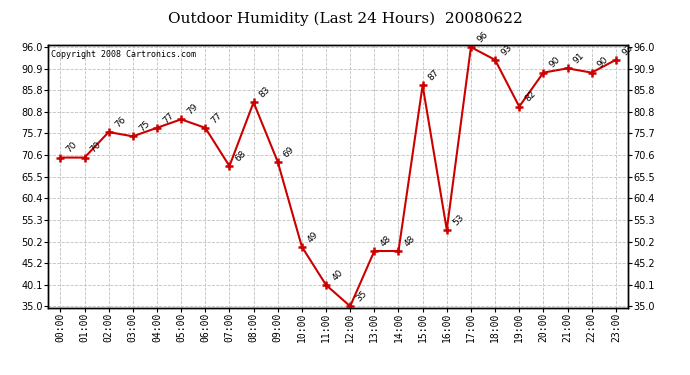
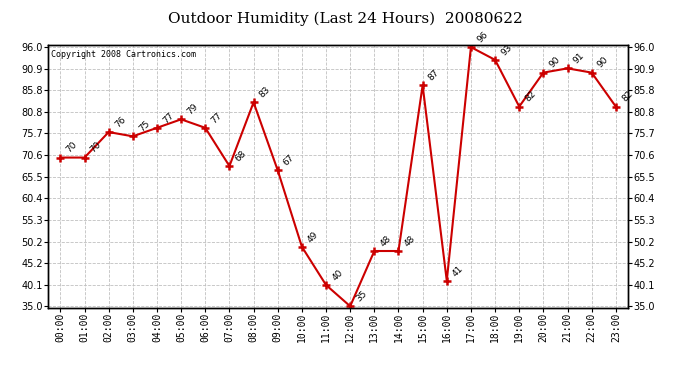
09:00: 69 -> 67
16:00: 53 -> 41
23:00: 93 -> 82
